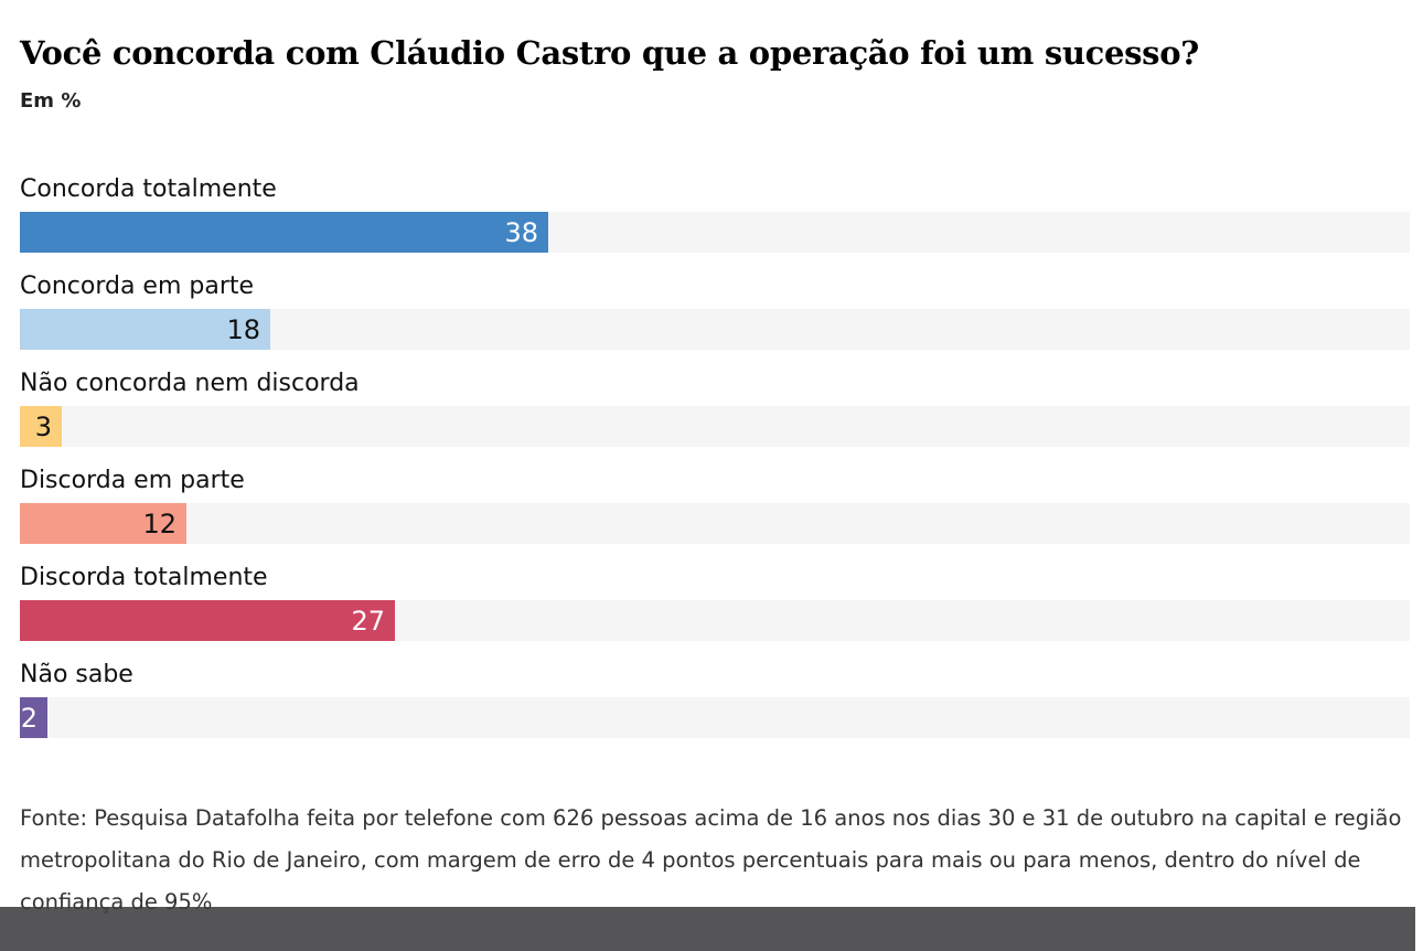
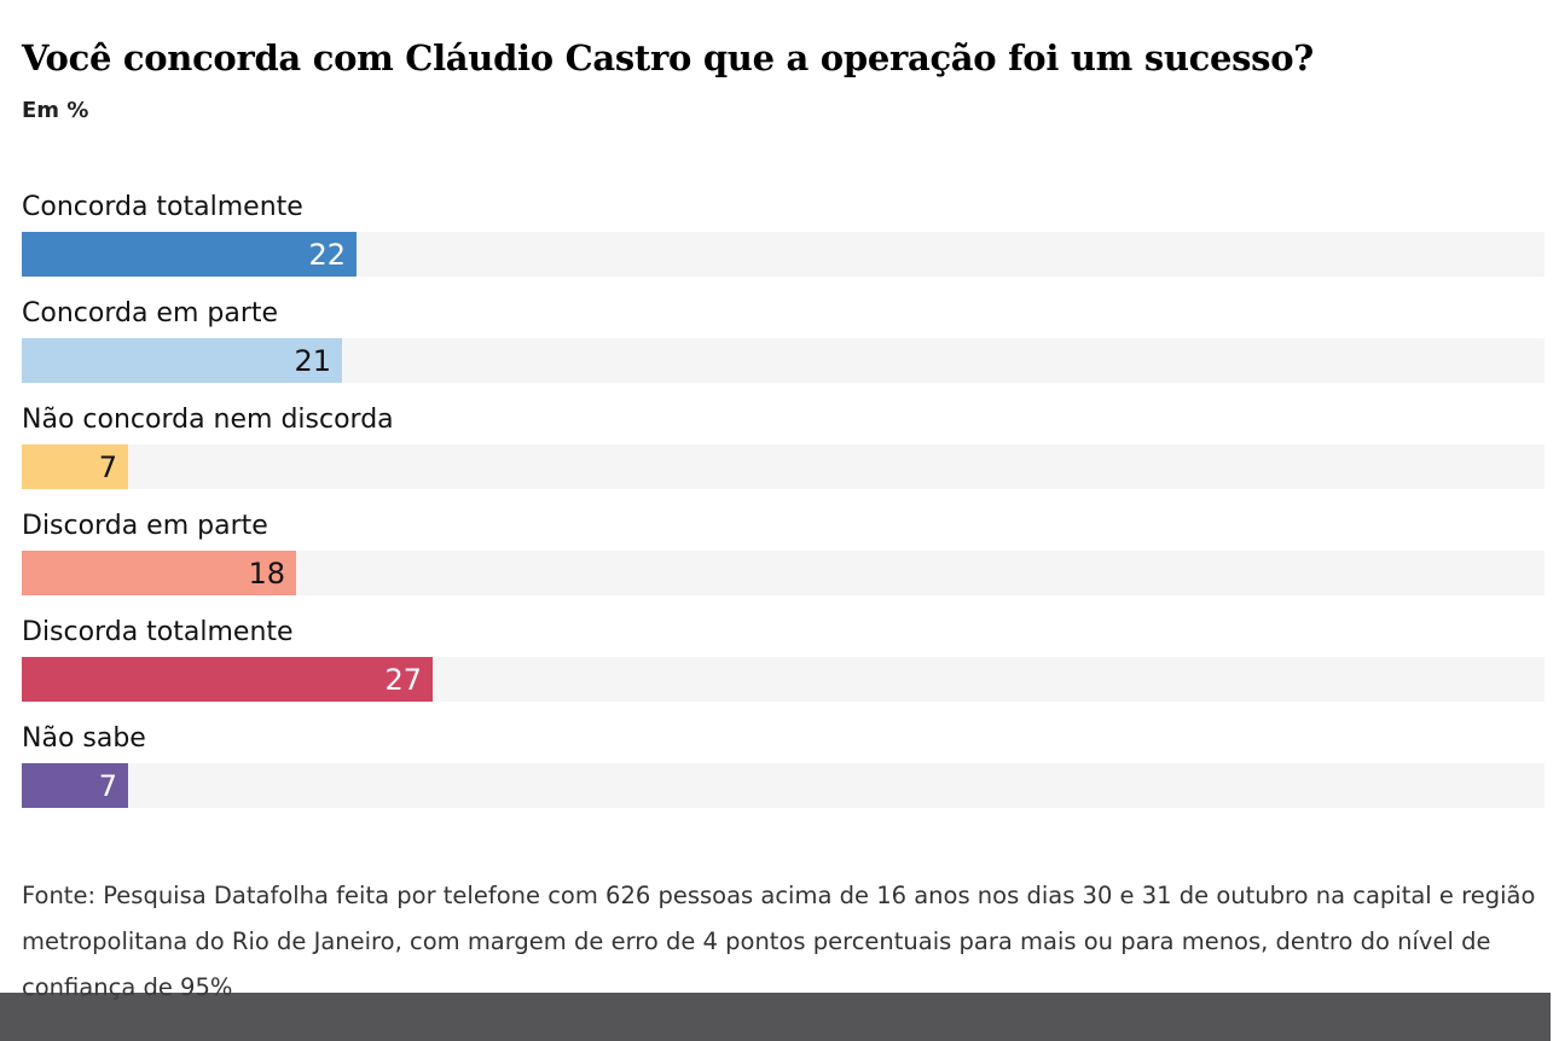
Concorda totalmente: 38 -> 22
Concorda em parte: 18 -> 21
Não concorda nem discorda: 3 -> 7
Discorda em parte: 12 -> 18
Não sabe: 2 -> 7
